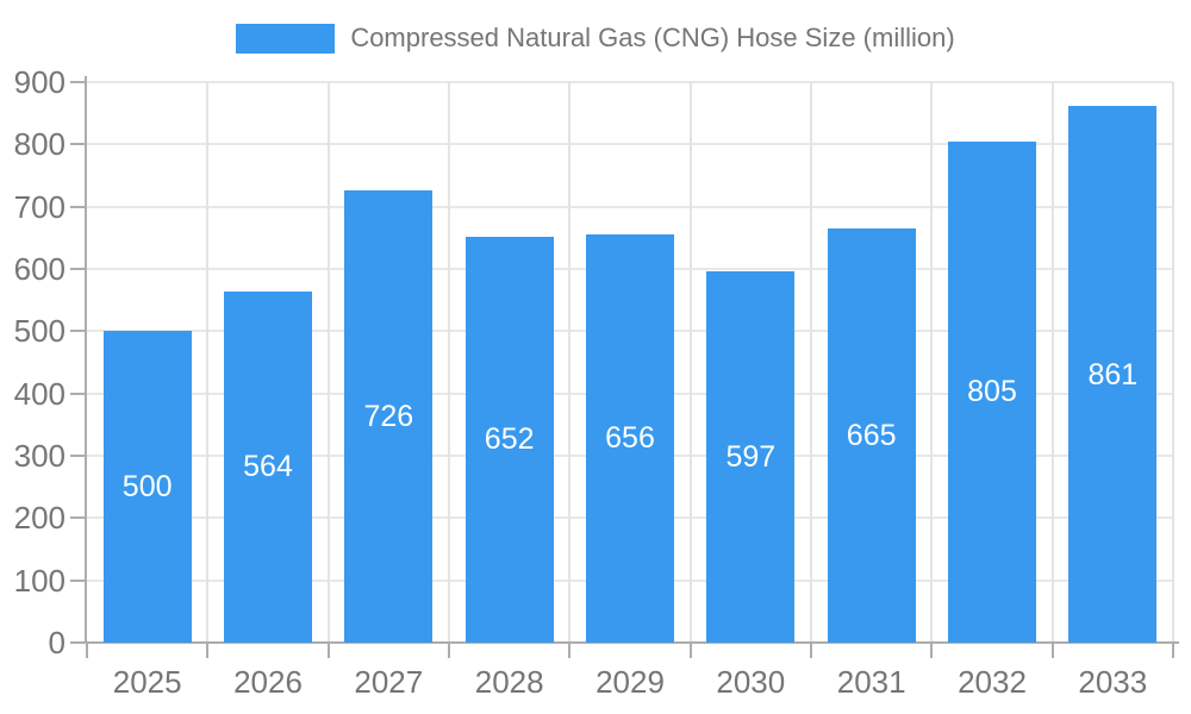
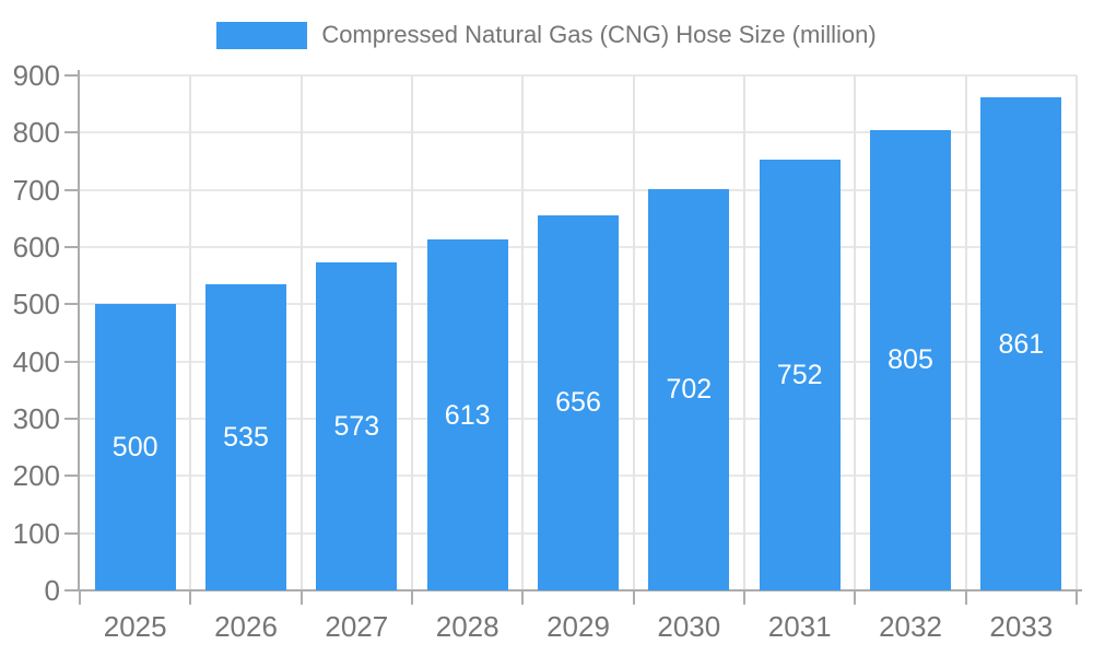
2026: 564 -> 535
2027: 726 -> 573
2028: 652 -> 613
2030: 597 -> 702
2031: 665 -> 752
